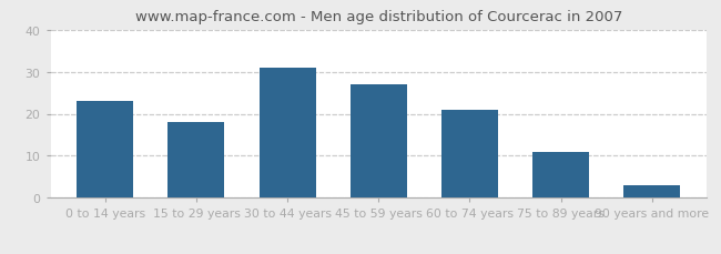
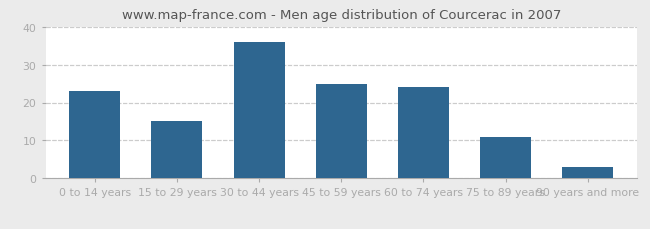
15 to 29 years: 18 -> 15
30 to 44 years: 31 -> 36
45 to 59 years: 27 -> 25
60 to 74 years: 21 -> 24
